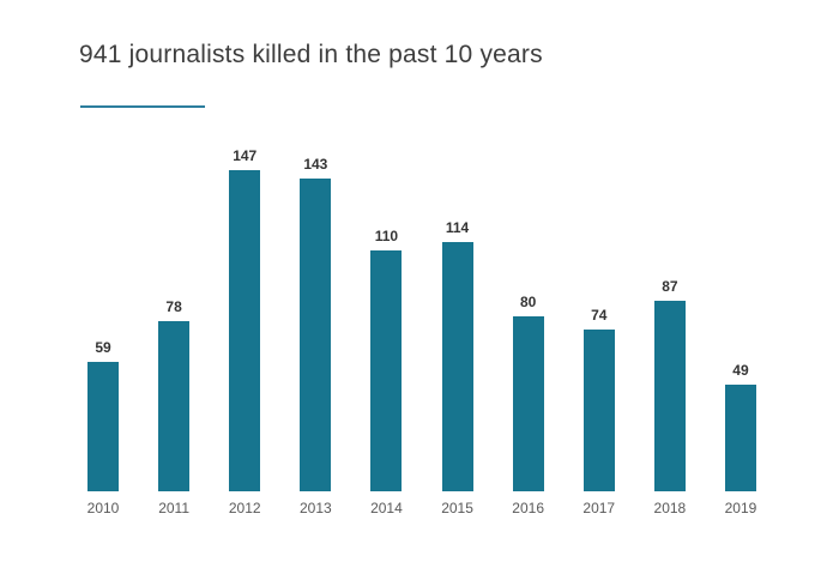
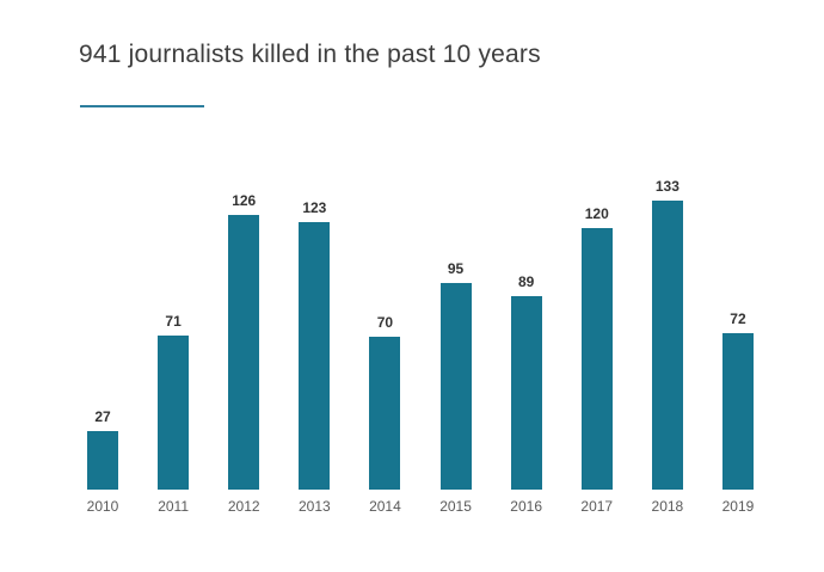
2010: 59 -> 27
2011: 78 -> 71
2012: 147 -> 126
2013: 143 -> 123
2014: 110 -> 70
2015: 114 -> 95
2016: 80 -> 89
2017: 74 -> 120
2018: 87 -> 133
2019: 49 -> 72
